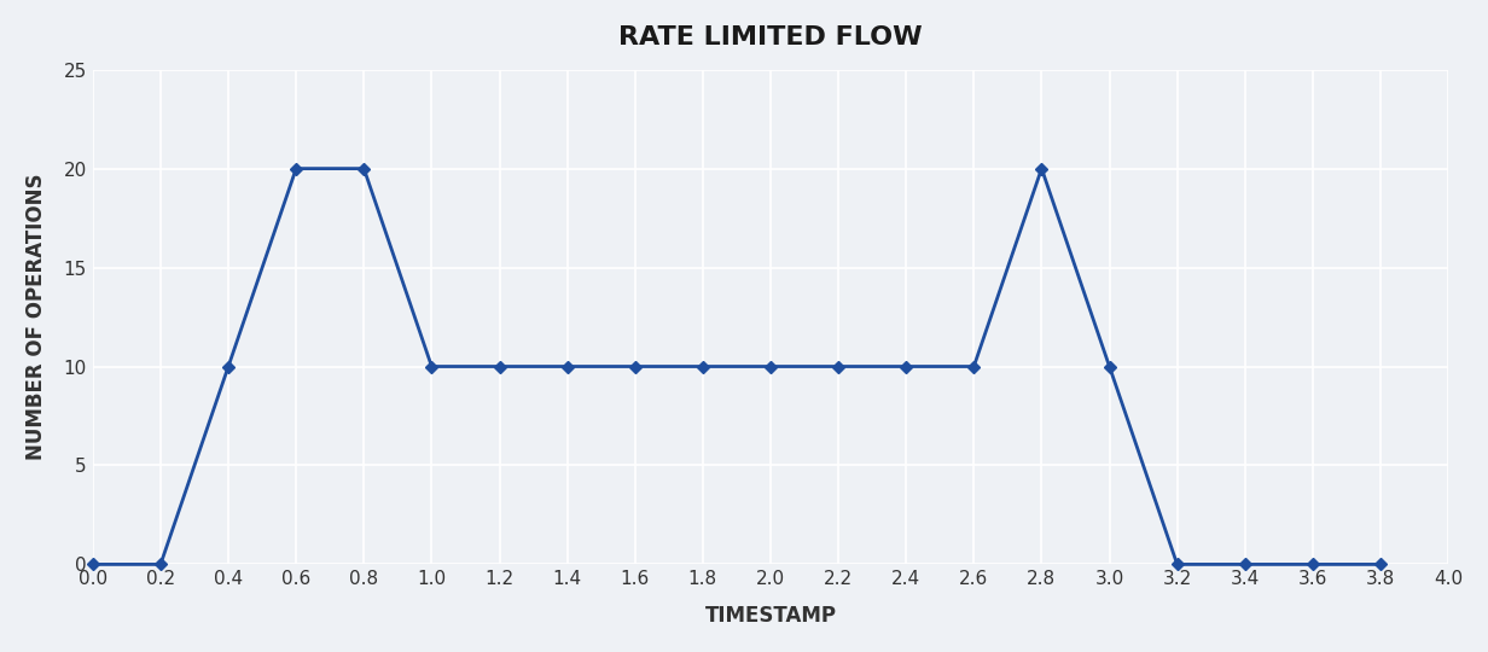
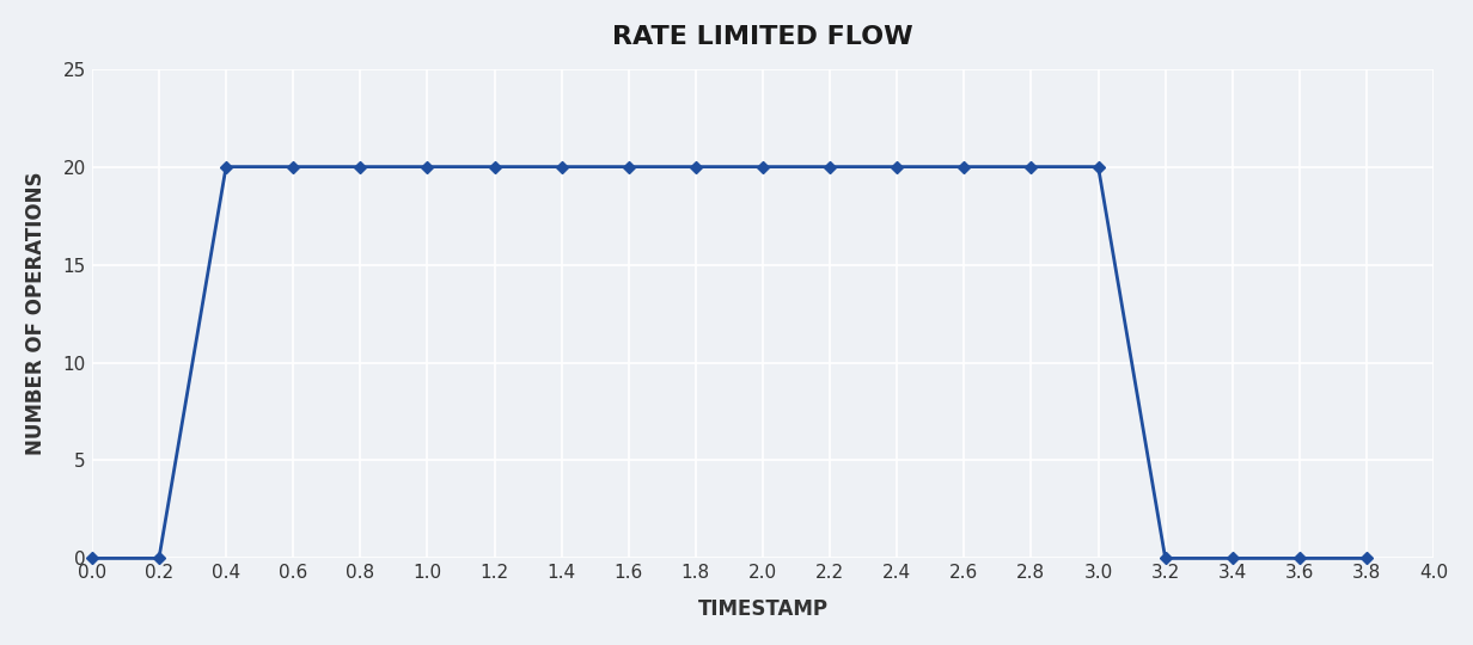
0.4: 10 -> 20
1.0: 10 -> 20
1.2: 10 -> 20
1.4: 10 -> 20
1.6: 10 -> 20
1.8: 10 -> 20
2.0: 10 -> 20
2.2: 10 -> 20
2.4: 10 -> 20
2.6: 10 -> 20
3.0: 10 -> 20
